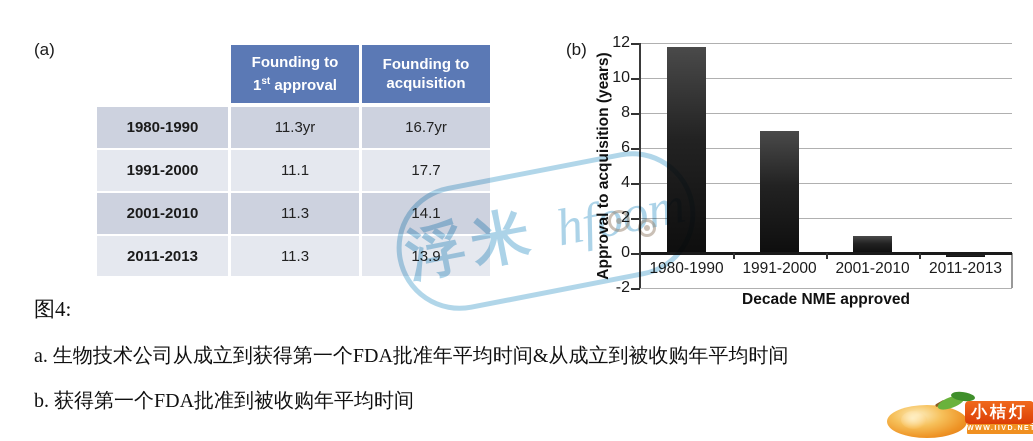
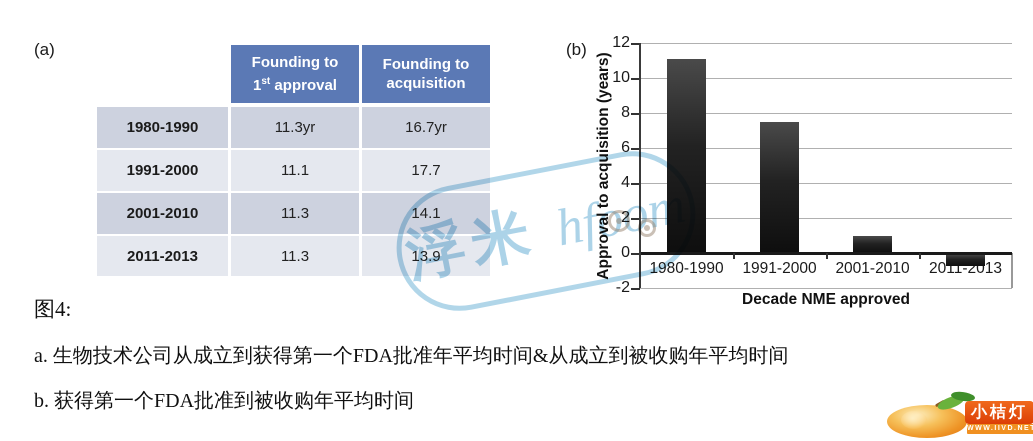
1980-1990: 11.8 -> 11.1
1991-2000: 7.0 -> 7.5
2011-2013: -0.1 -> -0.7
